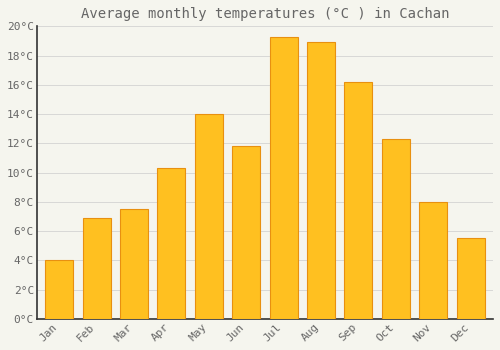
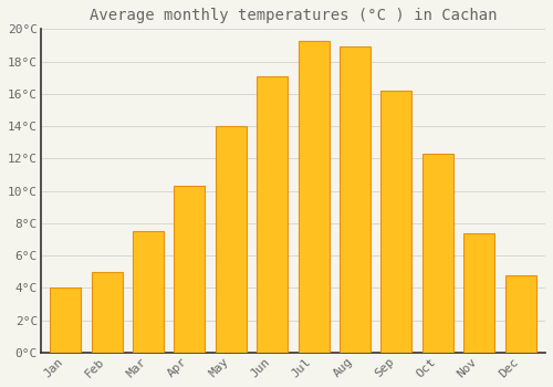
Feb: 6.9°C -> 5.0°C
Jun: 11.8°C -> 17.1°C
Nov: 8.0°C -> 7.4°C
Dec: 5.5°C -> 4.8°C
